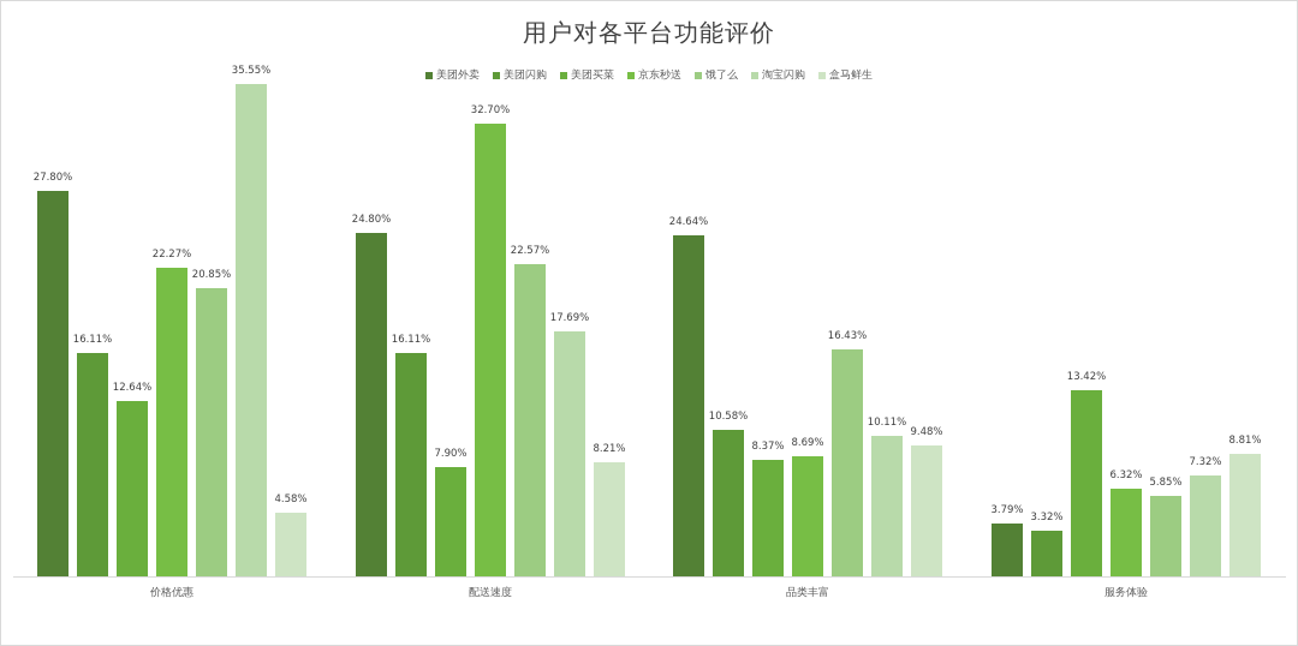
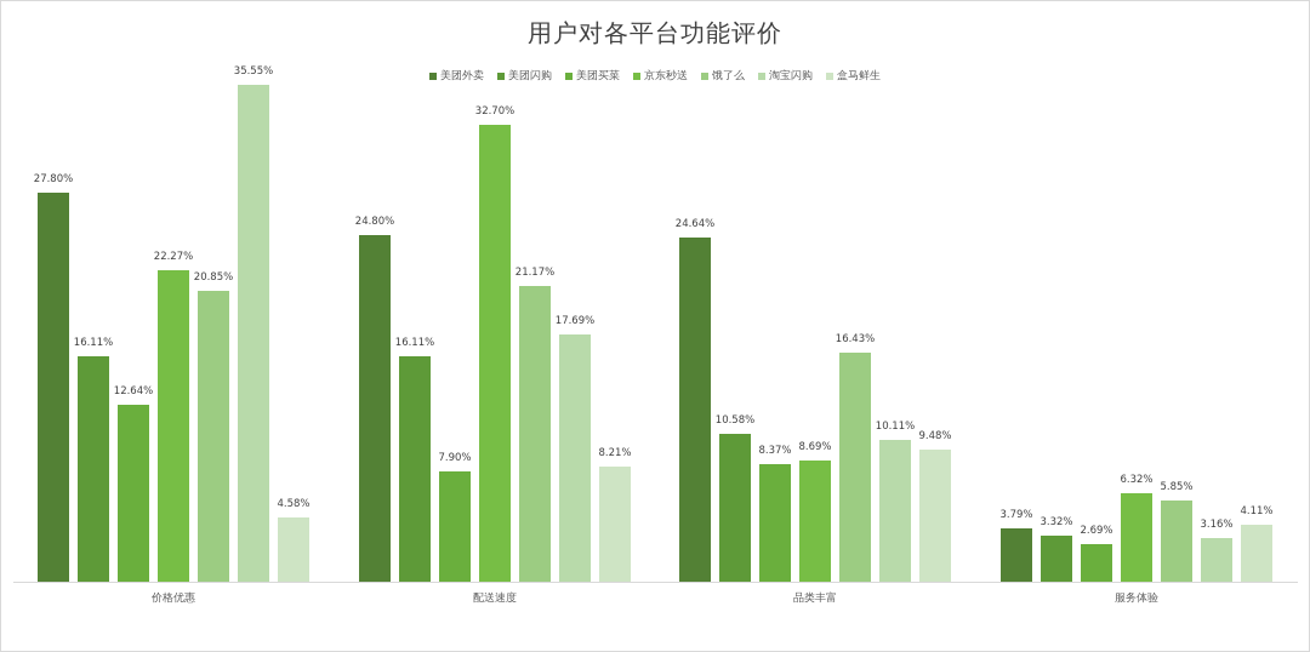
饿了么/配送速度: 22.57% -> 21.17%
美团买菜/服务体验: 13.42% -> 2.69%
淘宝闪购/服务体验: 7.32% -> 3.16%
盒马鲜生/服务体验: 8.81% -> 4.11%
